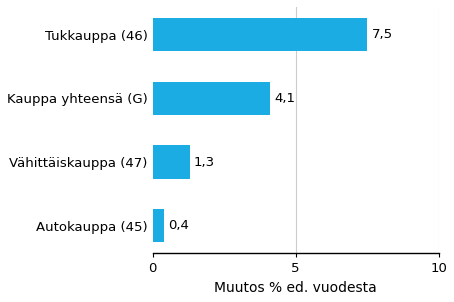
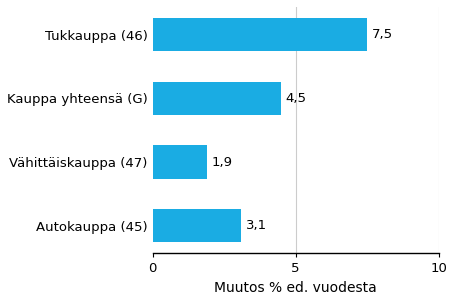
Kauppa yhteensä (G): 4,1 -> 4,5
Vähittäiskauppa (47): 1,3 -> 1,9
Autokauppa (45): 0,4 -> 3,1
